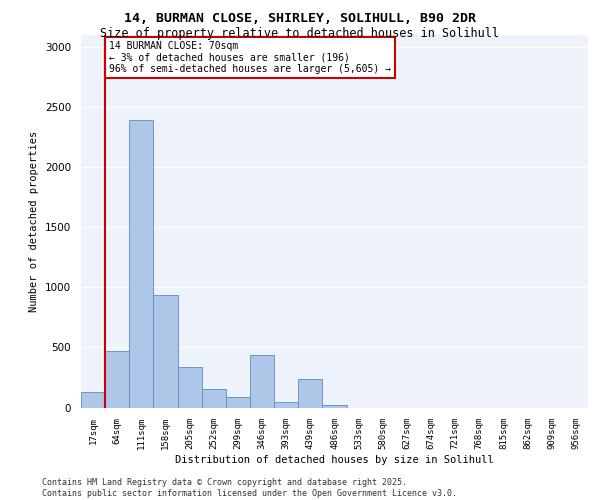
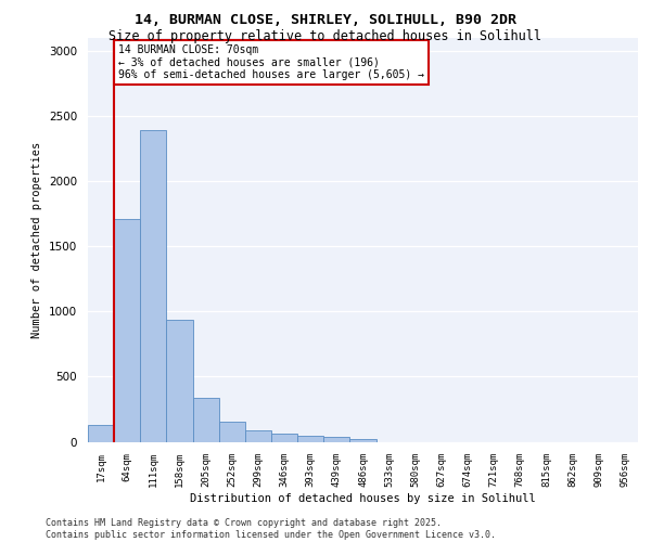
64sqm: 470 -> 1710
346sqm: 440 -> 60
439sqm: 240 -> 40
